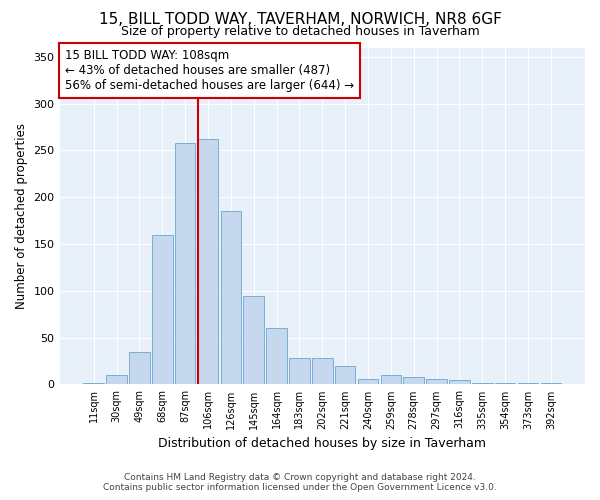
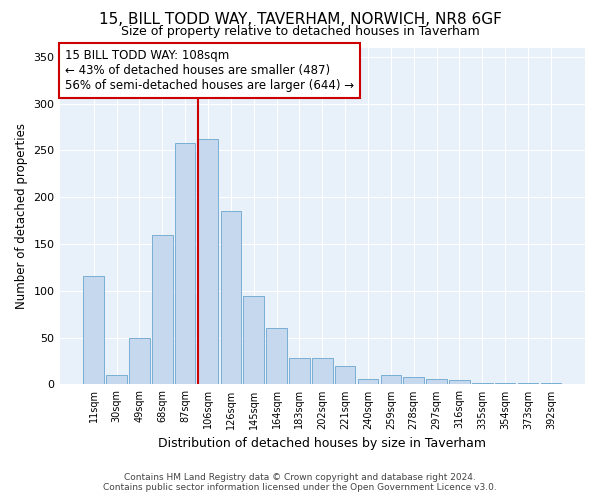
11sqm: 2 -> 116
49sqm: 35 -> 50
